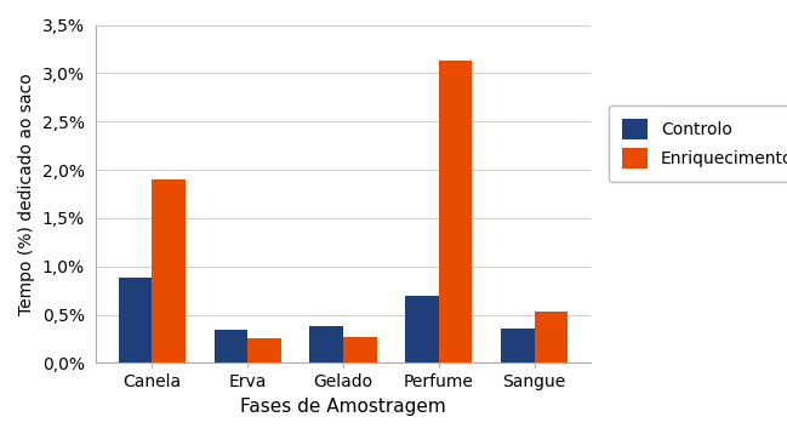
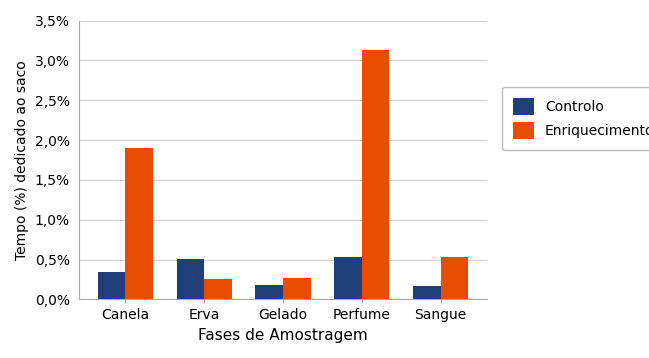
Controlo/Canela: 0,88% -> 0,34%
Controlo/Erva: 0,34% -> 0,51%
Controlo/Gelado: 0,38% -> 0,18%
Controlo/Perfume: 0,70% -> 0,53%
Controlo/Sangue: 0,36% -> 0,17%
